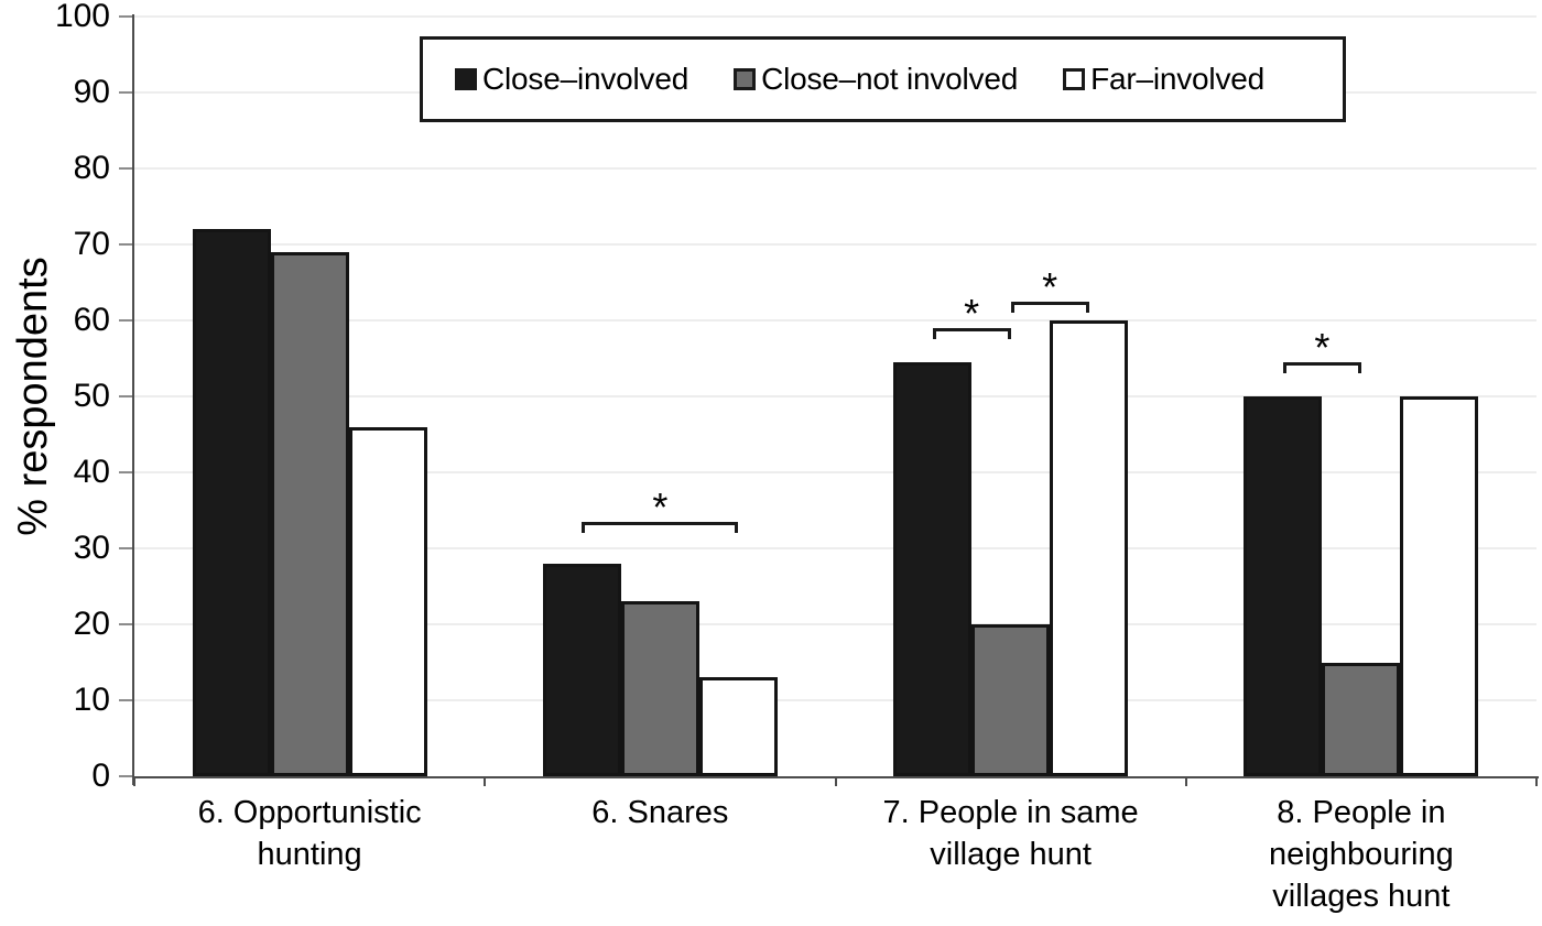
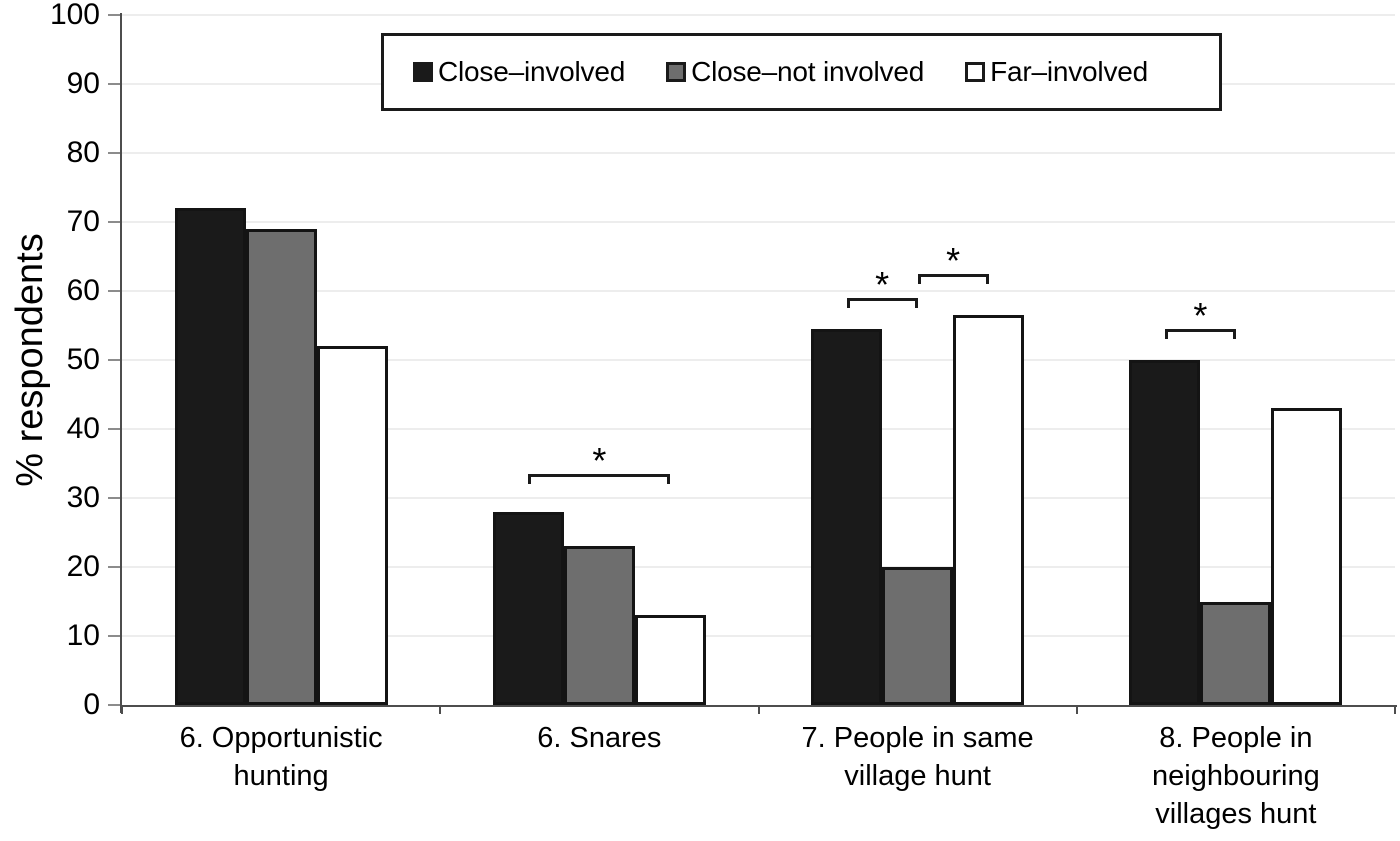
Far–involved/6. Opportunistic hunting: 46 -> 52
Far–involved/7. People in same village hunt: 60 -> 56
Far–involved/8. People in neighbouring villages hunt: 50 -> 43
